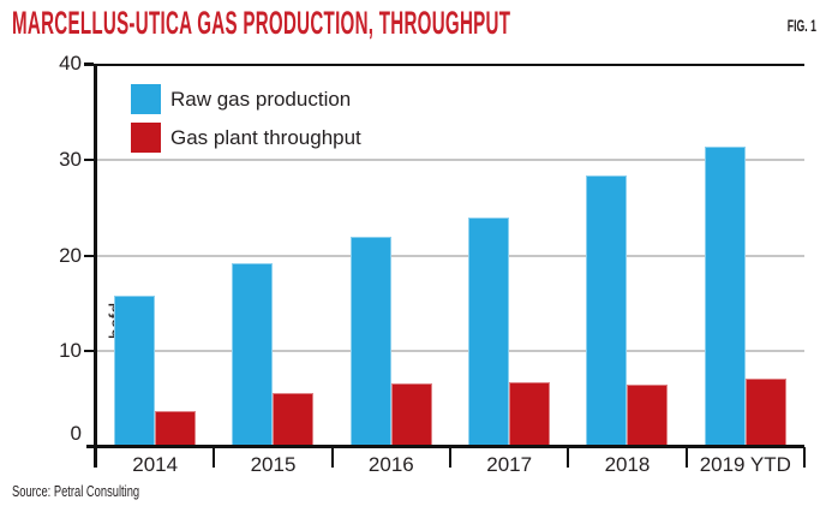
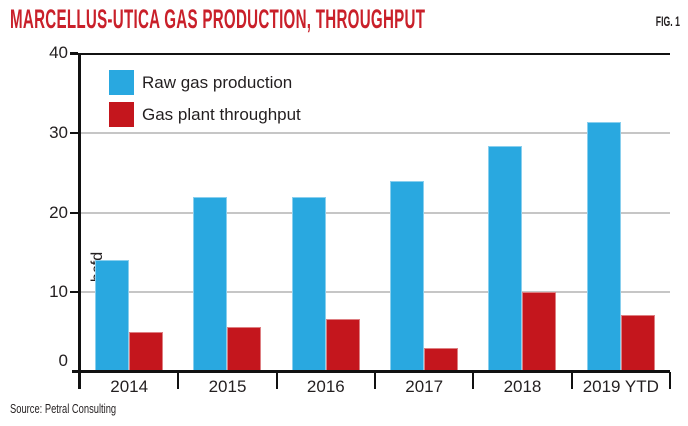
Raw gas production/2014: 16 -> 14
Gas plant throughput/2014: 4 -> 5
Raw gas production/2015: 19 -> 22
Gas plant throughput/2017: 7 -> 3
Gas plant throughput/2018: 6 -> 10
